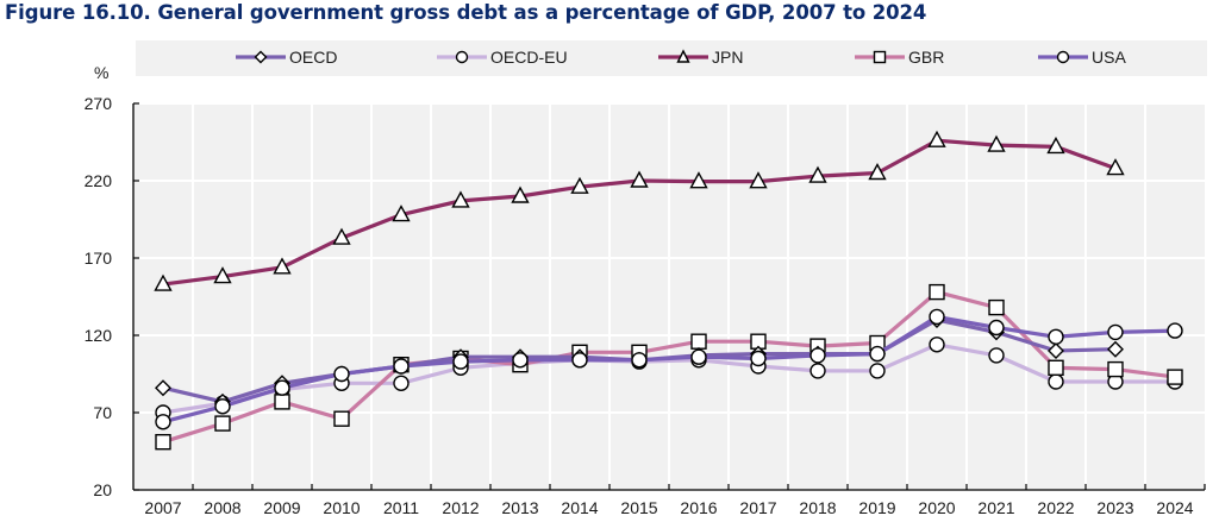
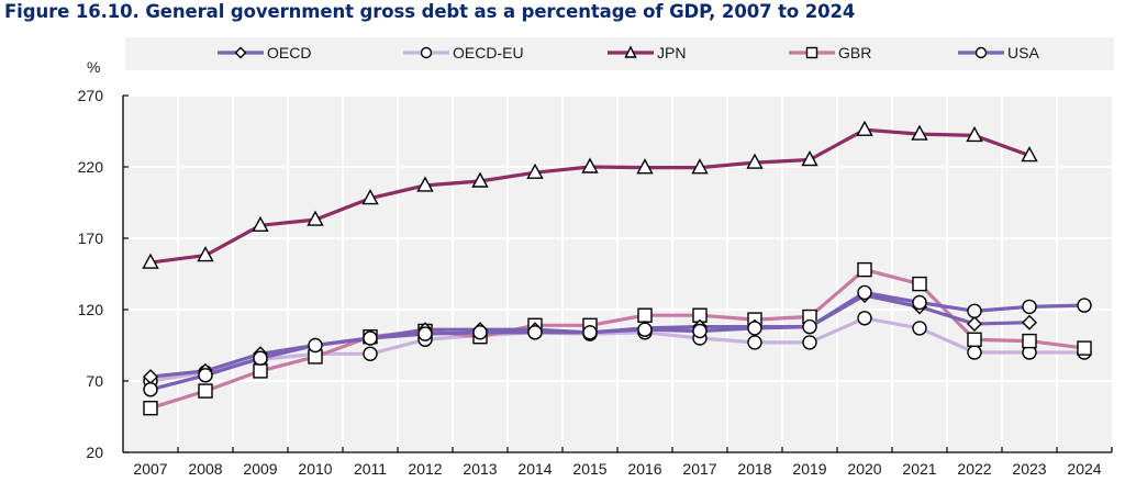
OECD/2007: 86 -> 73
JPN/2009: 164 -> 179
GBR/2010: 66 -> 87
